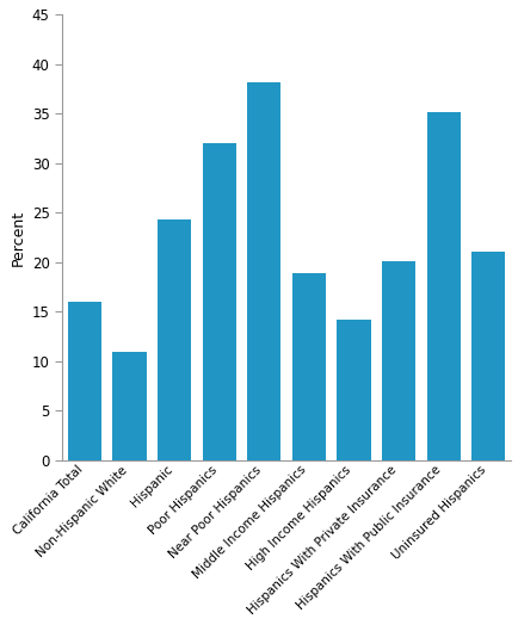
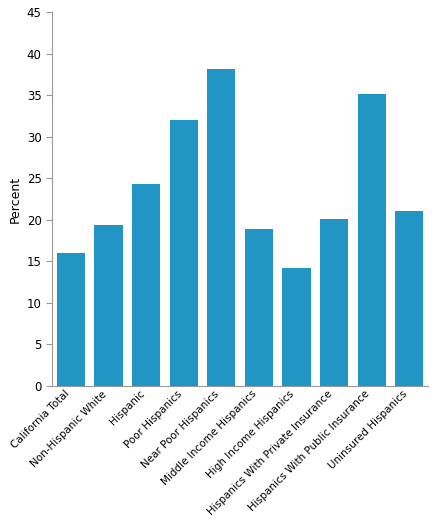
Non-Hispanic White: 11.0 -> 19.4
